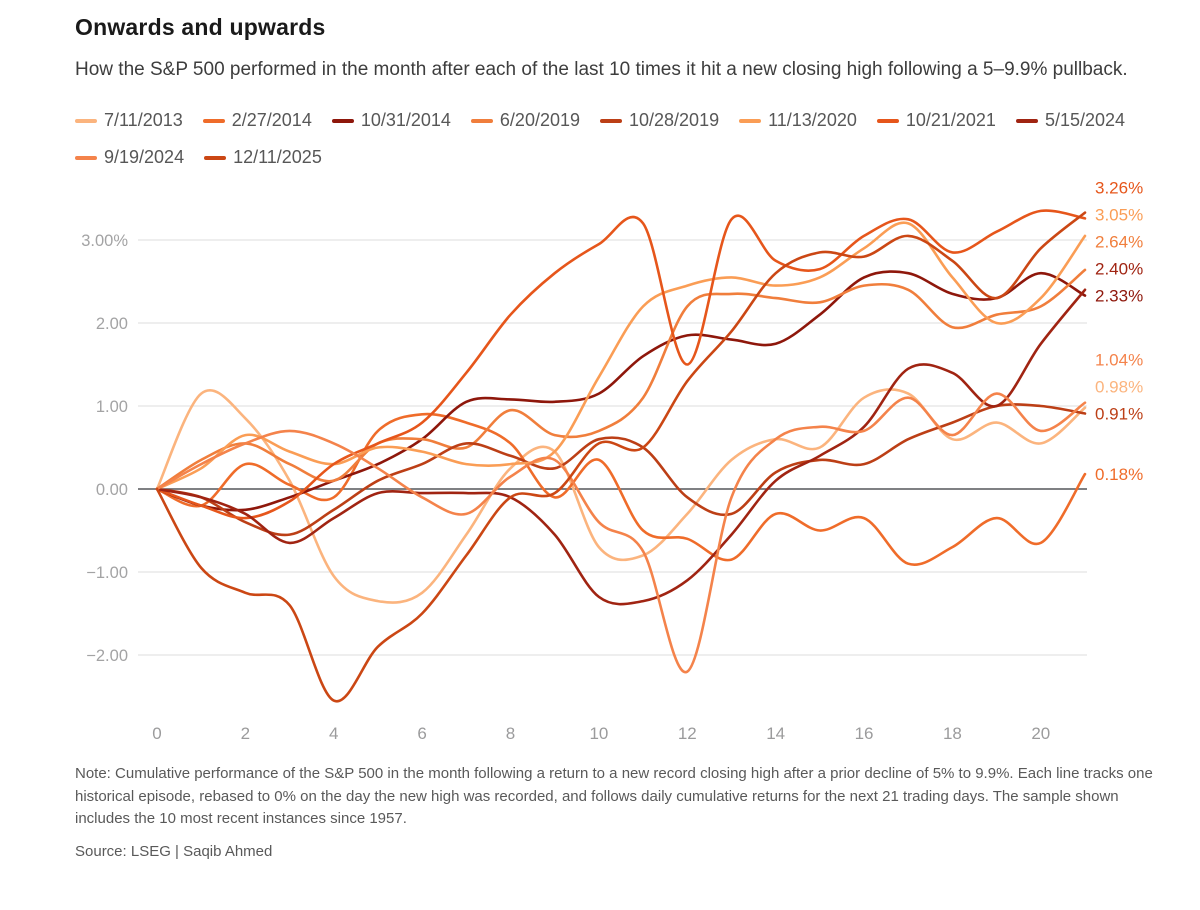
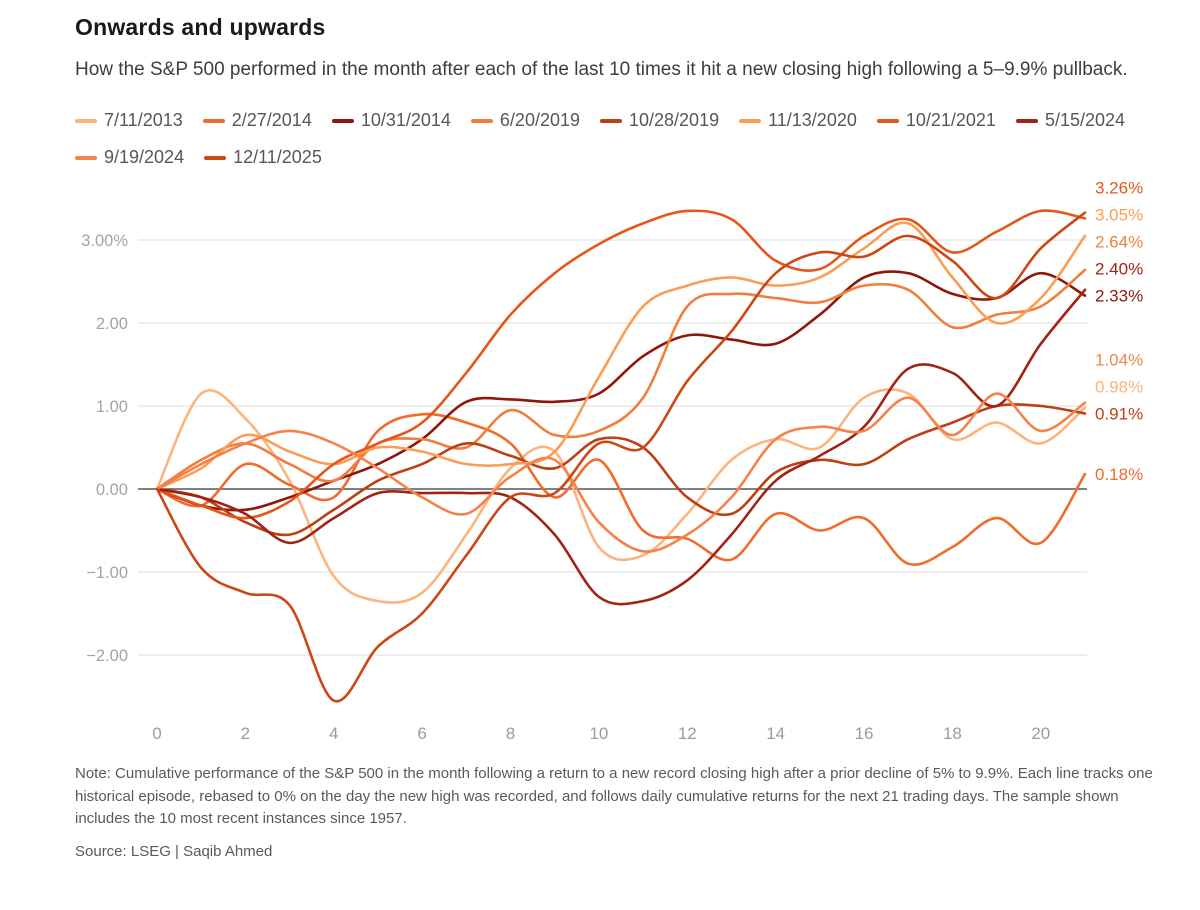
10/21/2021/12: 1.5% -> 3.4%
9/19/2024/12: -2.2% -> -0.6%
